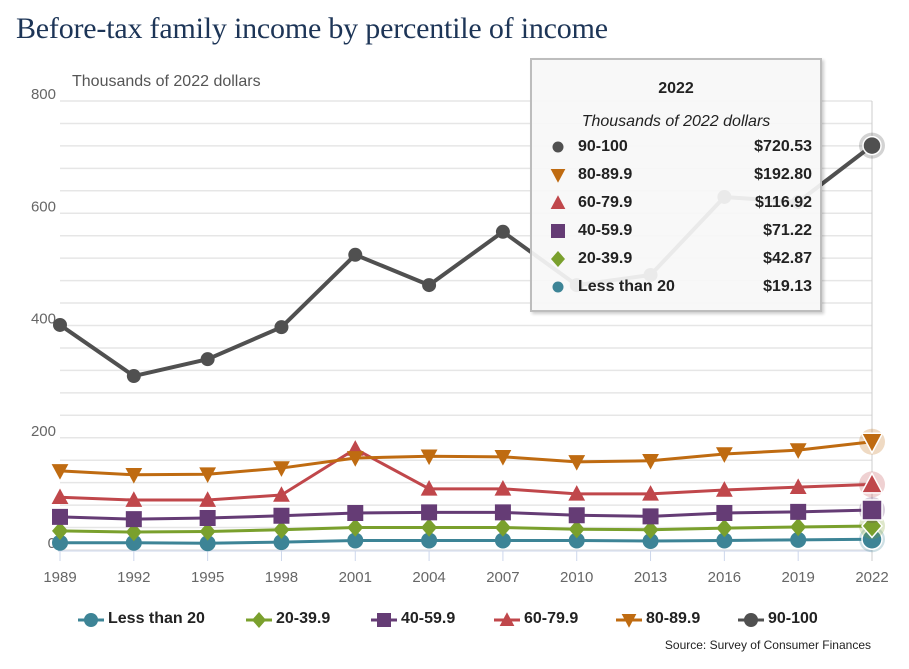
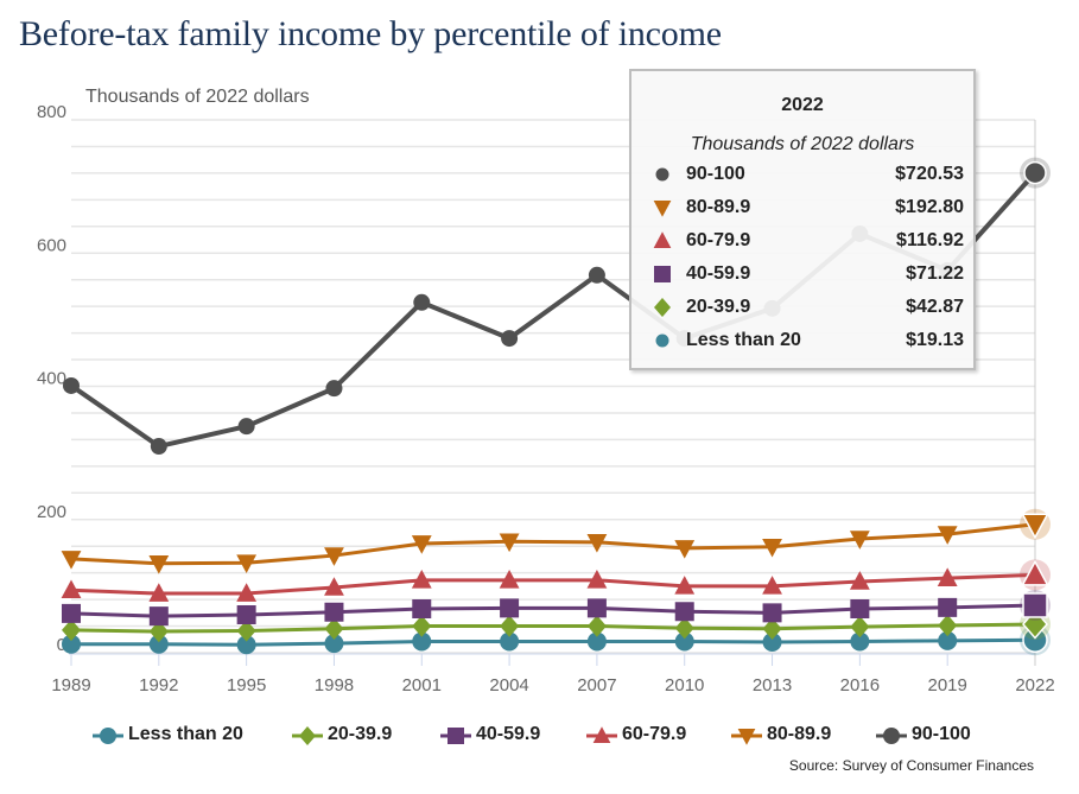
60-79.9/2001: 180 -> 110
90-100/2013: 490 -> 520
90-100/2019: 620 -> 570
